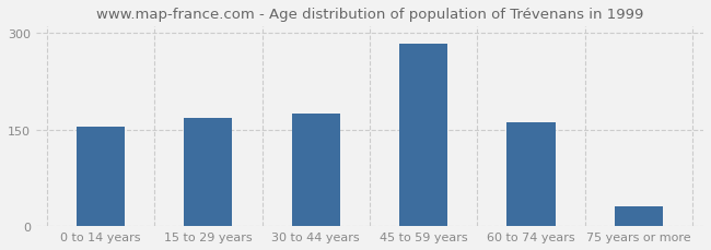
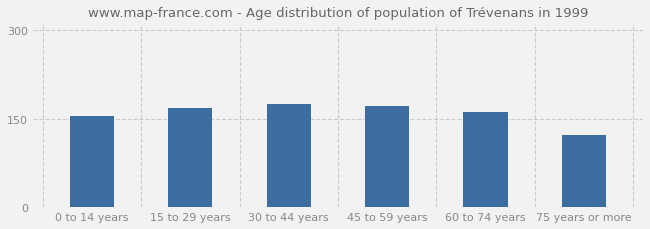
45 to 59 years: 283 -> 172
75 years or more: 30 -> 122
